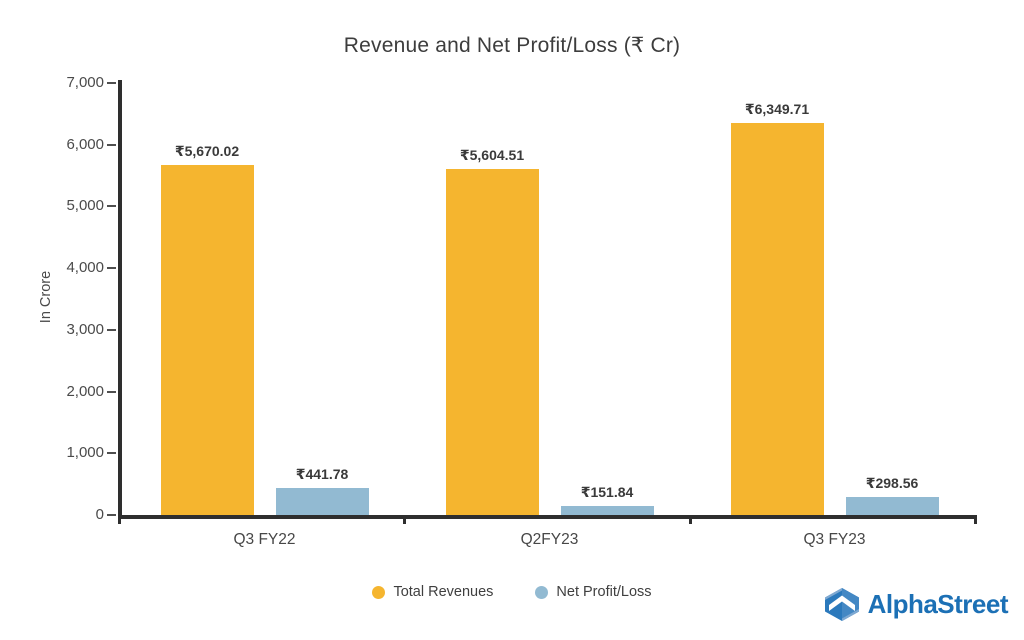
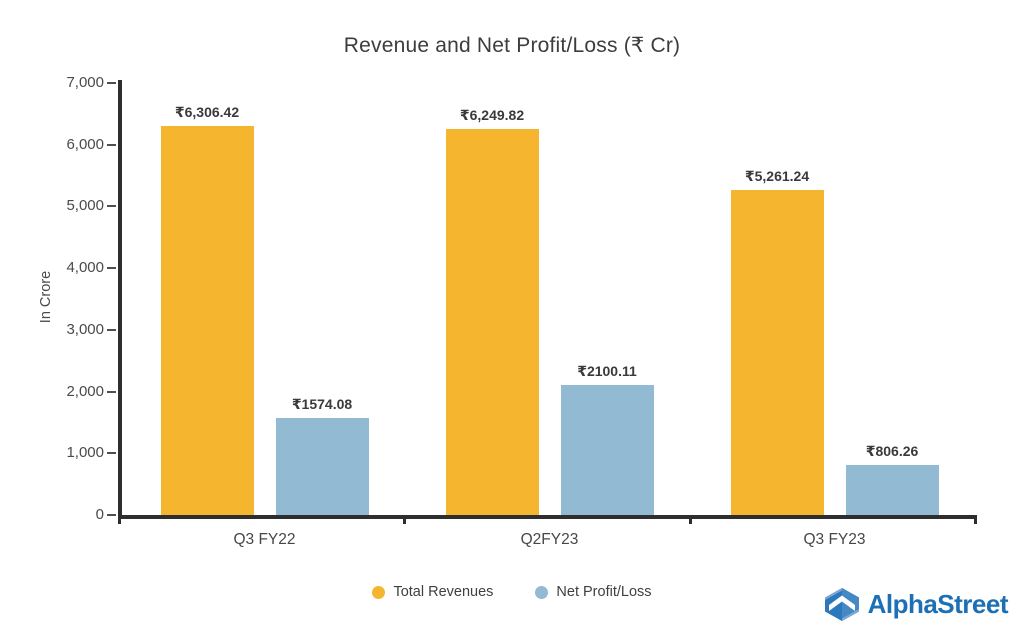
Total Revenues/Q3 FY22: 5,670.02 -> 6,306.42
Net Profit/Loss/Q3 FY22: 441.78 -> 1574.08
Total Revenues/Q2FY23: 5,604.51 -> 6,249.82
Net Profit/Loss/Q2FY23: 151.84 -> 2100.11
Total Revenues/Q3 FY23: 6,349.71 -> 5,261.24
Net Profit/Loss/Q3 FY23: 298.56 -> 806.26
